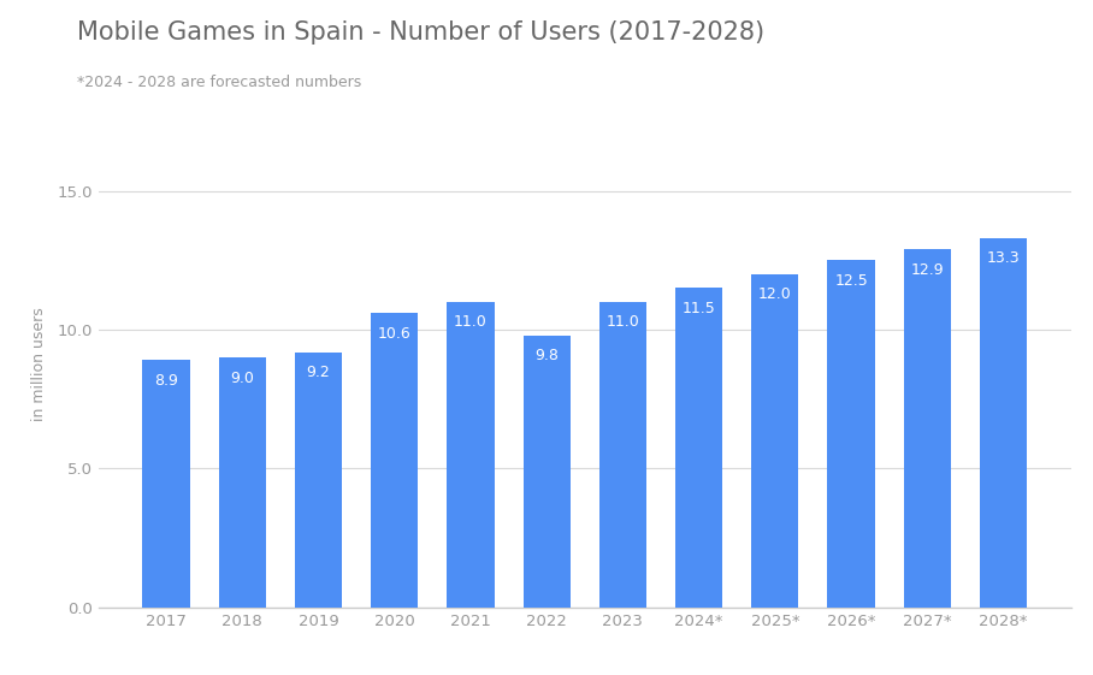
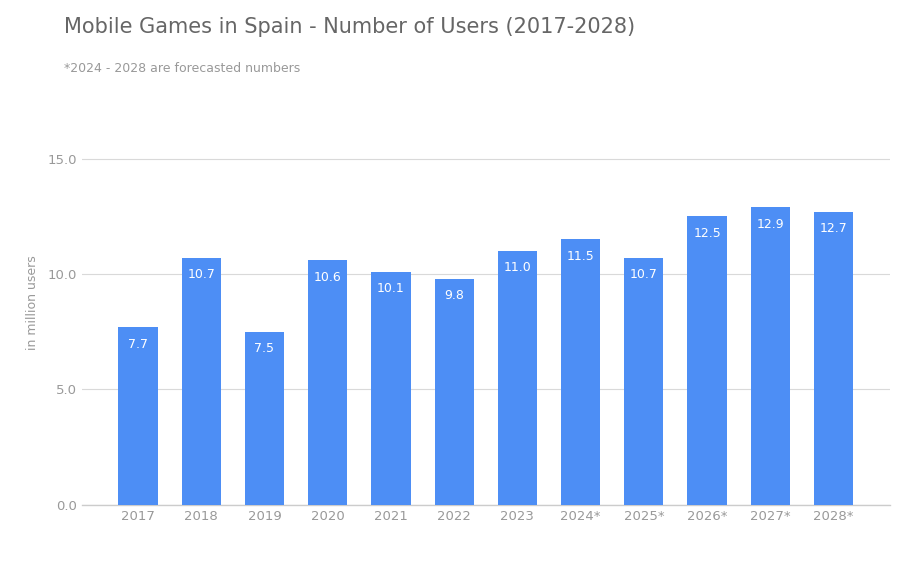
2017: 8.9 -> 7.7
2018: 9.0 -> 10.7
2019: 9.2 -> 7.5
2021: 11.0 -> 10.1
2025*: 12.0 -> 10.7
2028*: 13.3 -> 12.7
